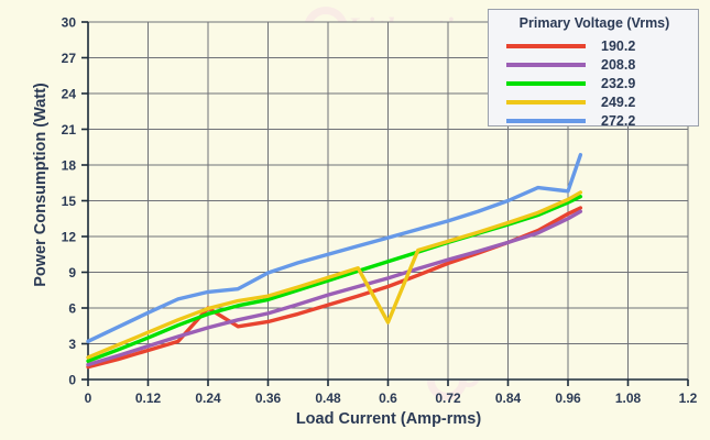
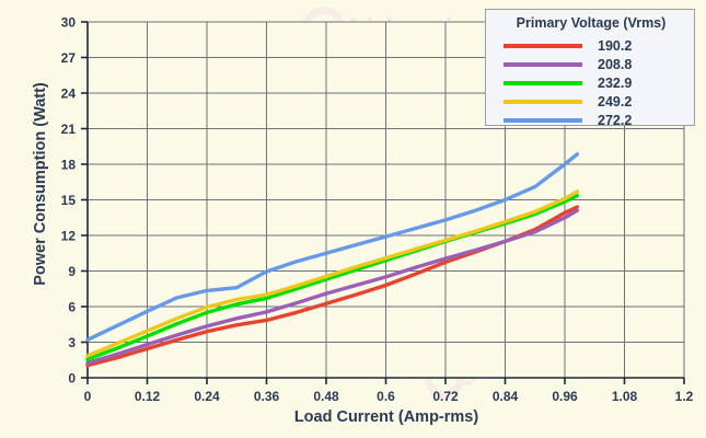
190.2/0.24: 6.0 -> 3.9
249.2/0.6: 4.8 -> 10.1
272.2/0.96: 15.8 -> 18.0
